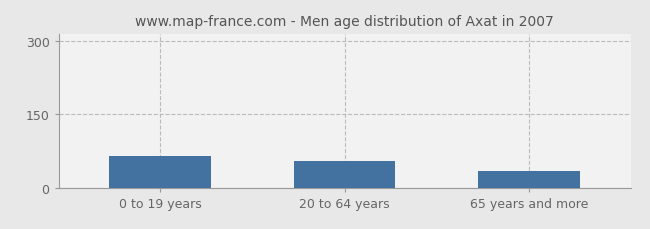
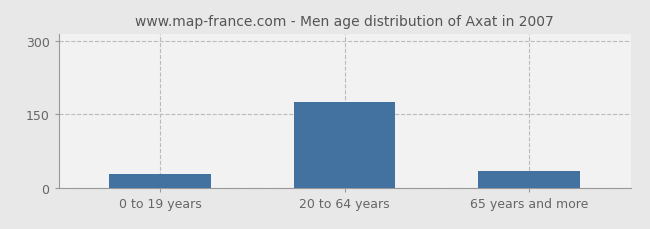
0 to 19 years: 65 -> 28
20 to 64 years: 55 -> 175
